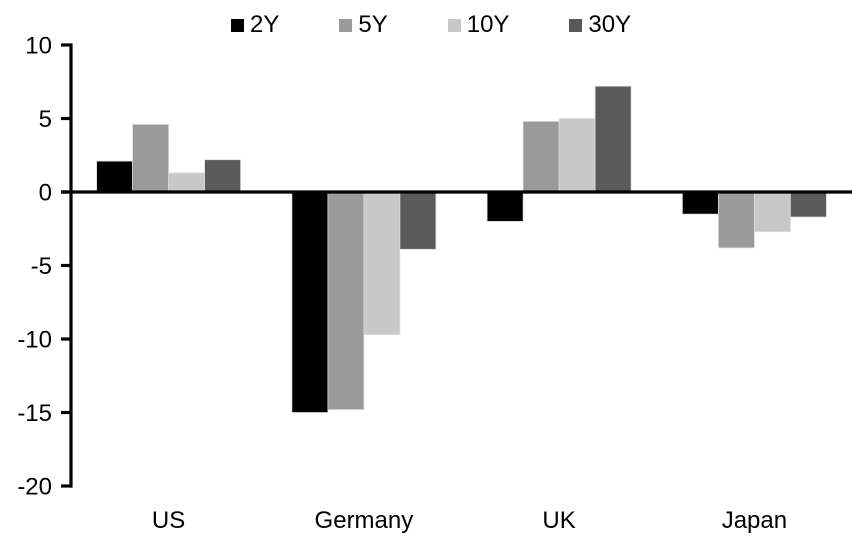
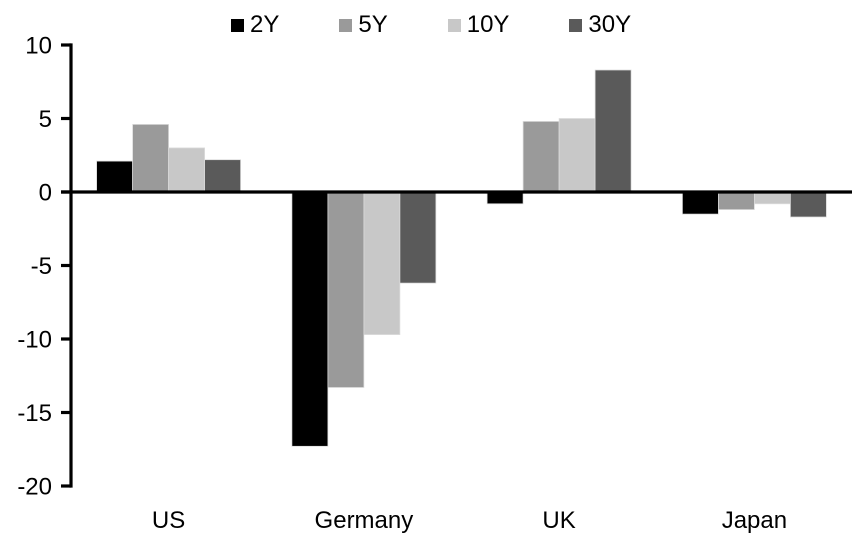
10Y/US: 1.3 -> 3.0
2Y/Germany: -15.0 -> -17.3
5Y/Germany: -14.8 -> -13.3
30Y/Germany: -3.9 -> -6.2
2Y/UK: -2.0 -> -0.8
30Y/UK: 7.2 -> 8.3
5Y/Japan: -3.8 -> -1.2
10Y/Japan: -2.7 -> -0.8
